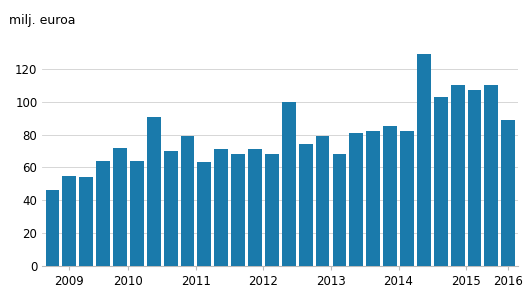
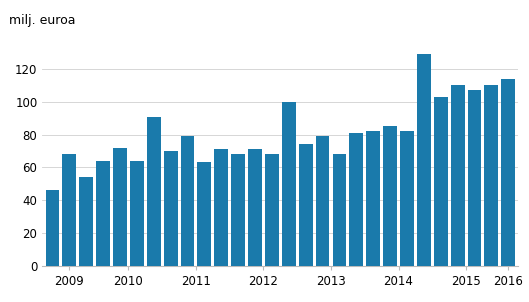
2009: 55 -> 68
2016: 89 -> 114
